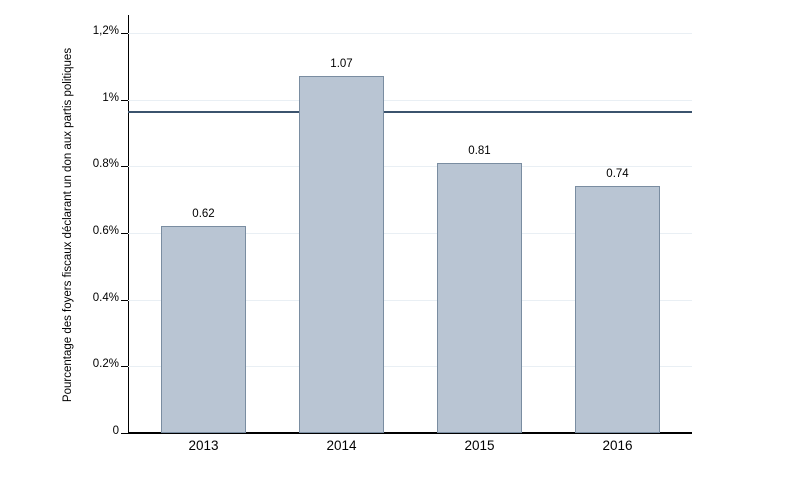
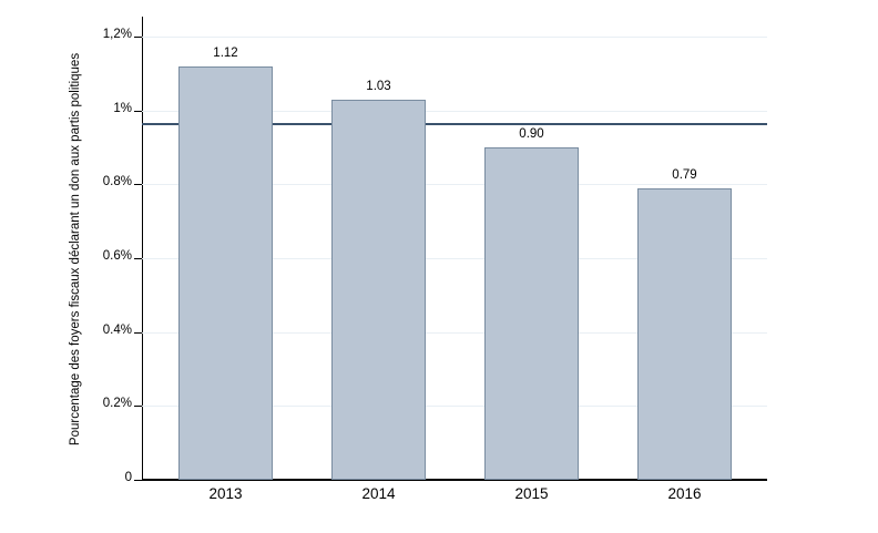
2013: 0.62 -> 1.12
2014: 1.07 -> 1.03
2015: 0.81 -> 0.90
2016: 0.74 -> 0.79
